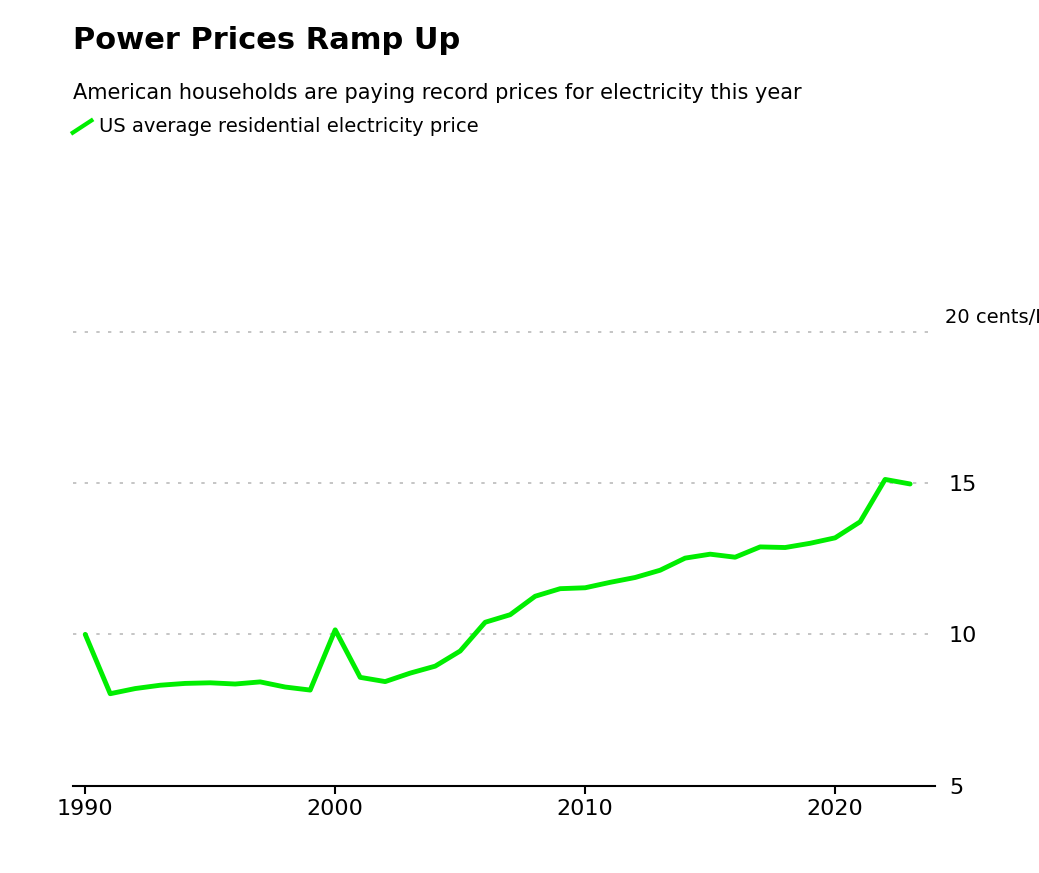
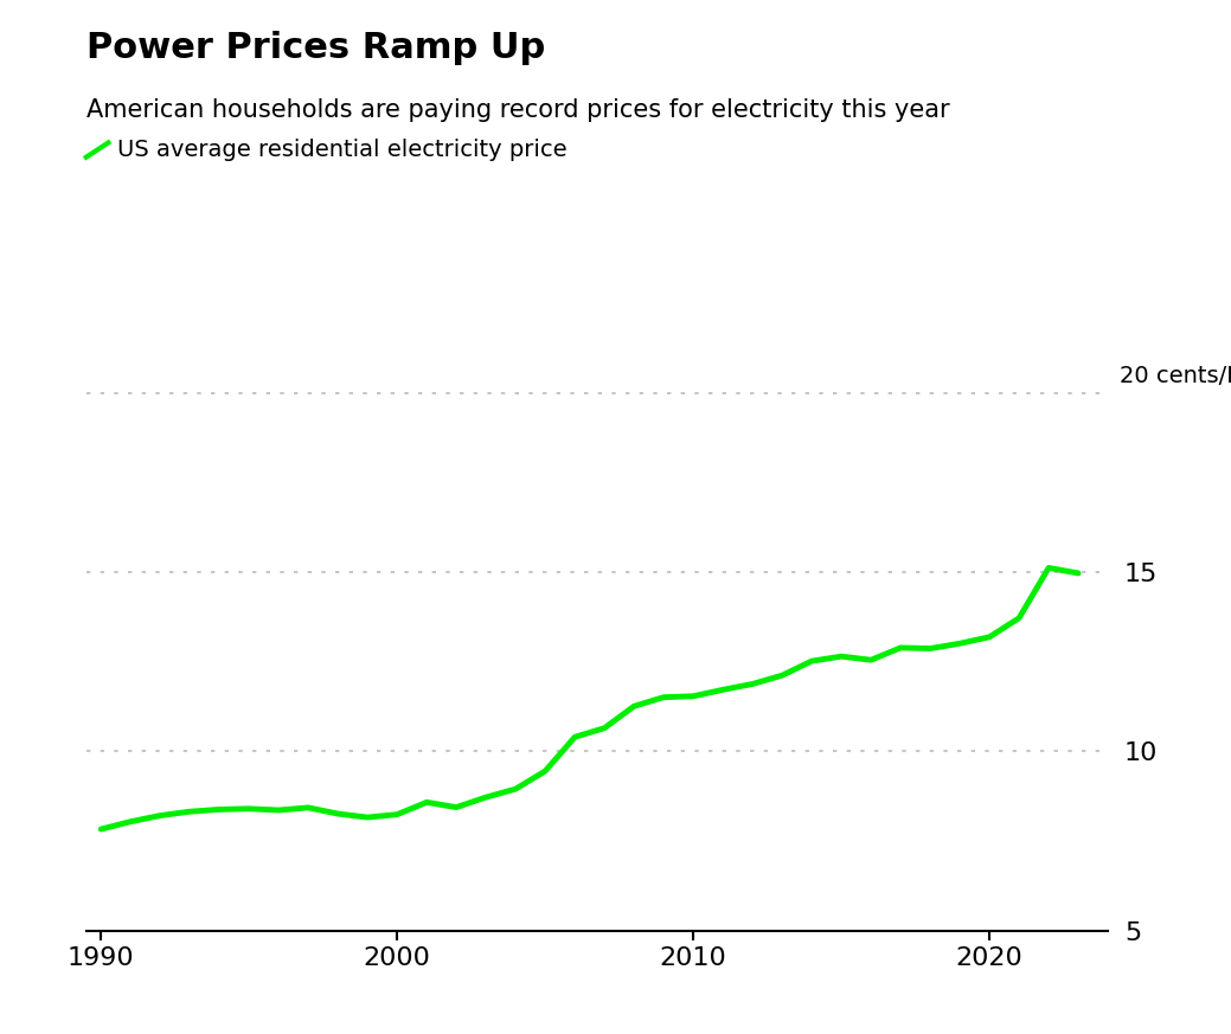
1990: 10.00 -> 7.83
2000: 10.15 -> 8.24
